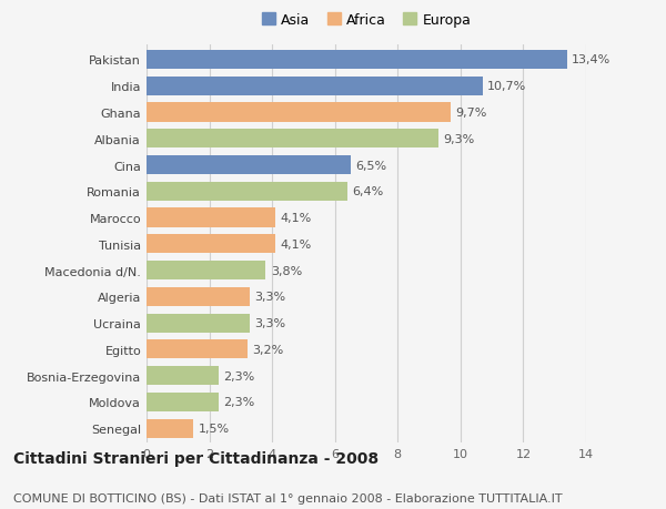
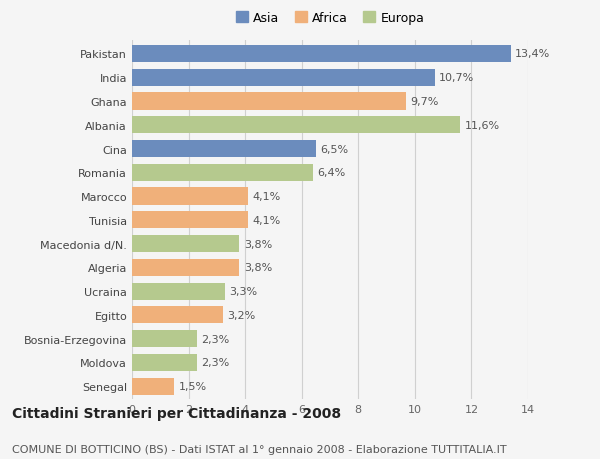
Albania: 9,3% -> 11,6%
Algeria: 3,3% -> 3,8%
